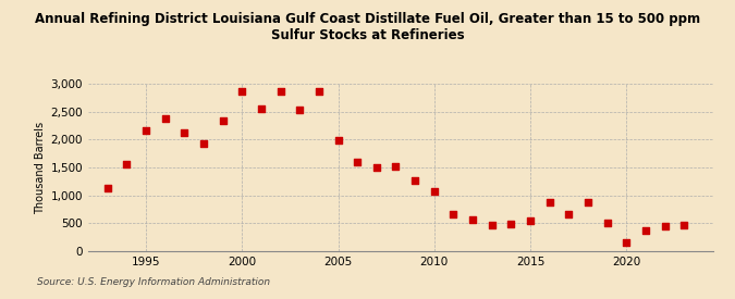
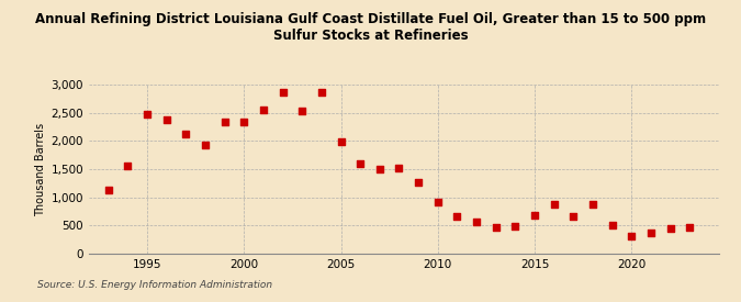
1995: 2,170 -> 2,480
2000: 2,860 -> 2,340
2010: 1,080 -> 920
2015: 540 -> 680
2020: 160 -> 320
